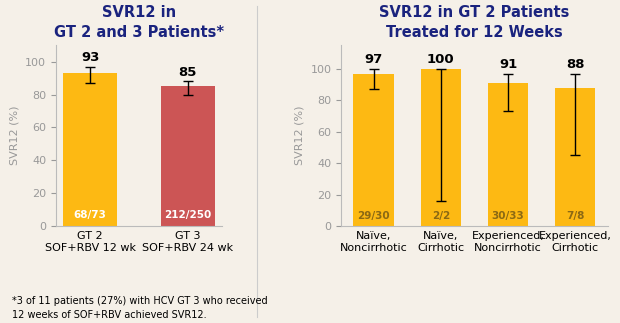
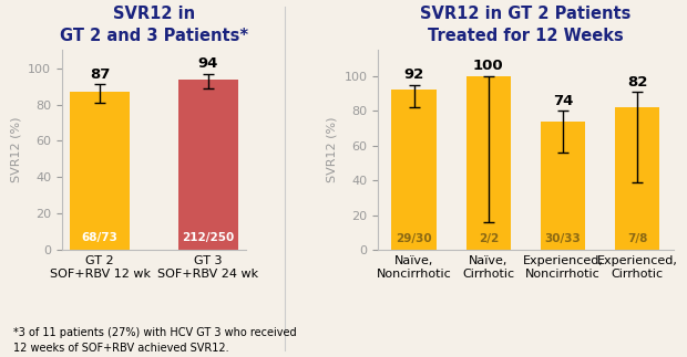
SVR12 in GT 2 and 3 Patients*/GT 2 SOF+RBV 12 wk: 93 -> 87
SVR12 in GT 2 and 3 Patients*/GT 3 SOF+RBV 24 wk: 85 -> 94
SVR12 in GT 2 Patients Treated for 12 Weeks/Naïve, Noncirrhotic: 97 -> 92
SVR12 in GT 2 Patients Treated for 12 Weeks/Experienced, Noncirrhotic: 91 -> 74
SVR12 in GT 2 Patients Treated for 12 Weeks/Experienced, Cirrhotic: 88 -> 82
